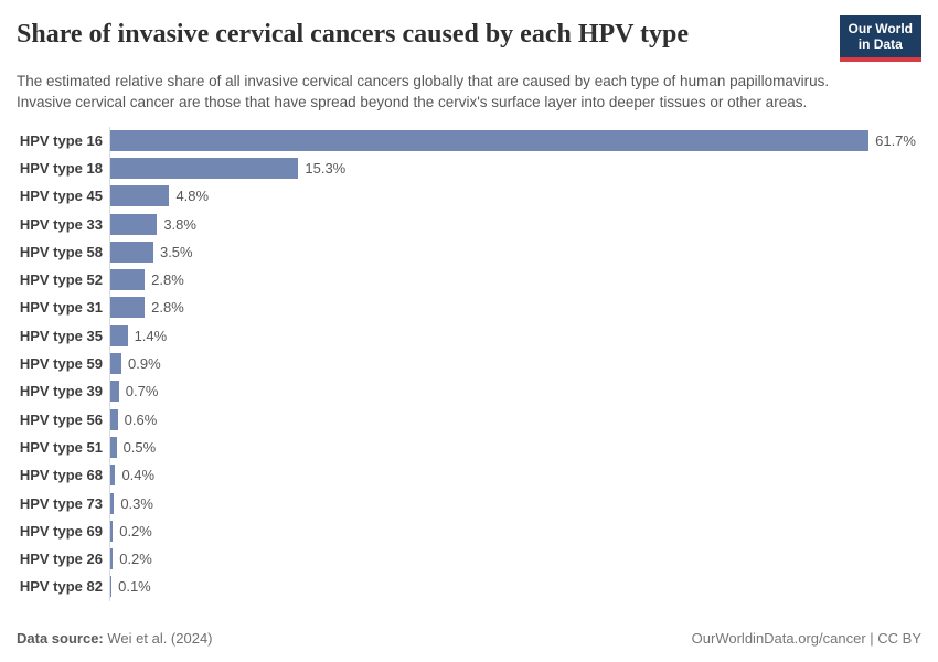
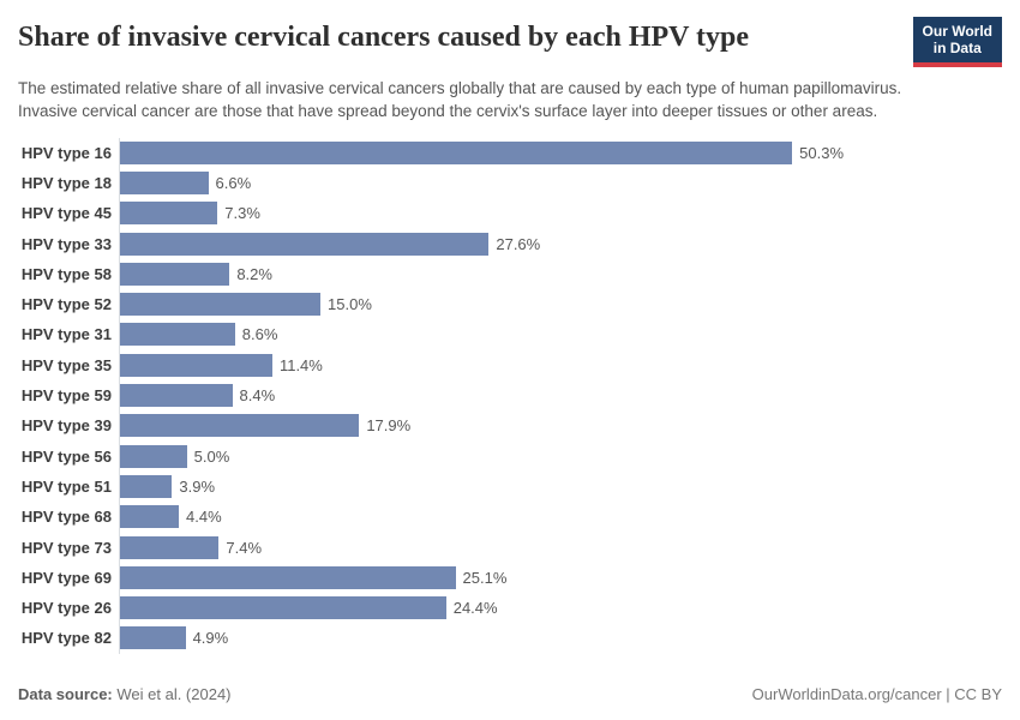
HPV type 16: 61.7% -> 50.3%
HPV type 18: 15.3% -> 6.6%
HPV type 45: 4.8% -> 7.3%
HPV type 33: 3.8% -> 27.6%
HPV type 58: 3.5% -> 8.2%
HPV type 52: 2.8% -> 15.0%
HPV type 31: 2.8% -> 8.6%
HPV type 35: 1.4% -> 11.4%
HPV type 59: 0.9% -> 8.4%
HPV type 39: 0.7% -> 17.9%
HPV type 56: 0.6% -> 5.0%
HPV type 51: 0.5% -> 3.9%
HPV type 68: 0.4% -> 4.4%
HPV type 73: 0.3% -> 7.4%
HPV type 69: 0.2% -> 25.1%
HPV type 26: 0.2% -> 24.4%
HPV type 82: 0.1% -> 4.9%
